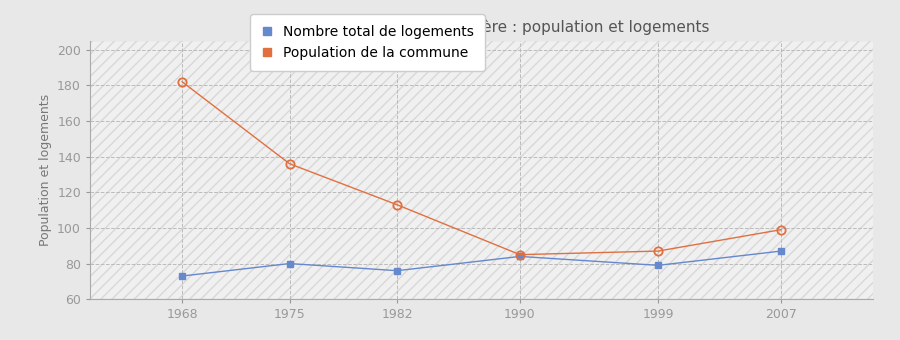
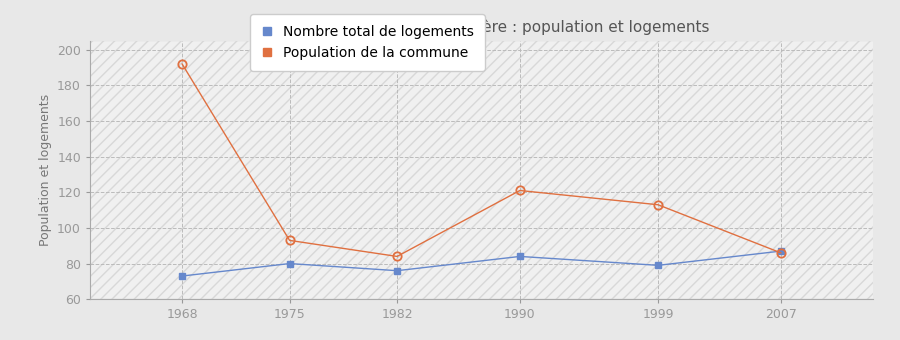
Population de la commune/1968: 182 -> 192
Population de la commune/1975: 136 -> 93
Population de la commune/1982: 113 -> 84
Population de la commune/1990: 85 -> 121
Population de la commune/1999: 87 -> 113
Population de la commune/2007: 99 -> 86
